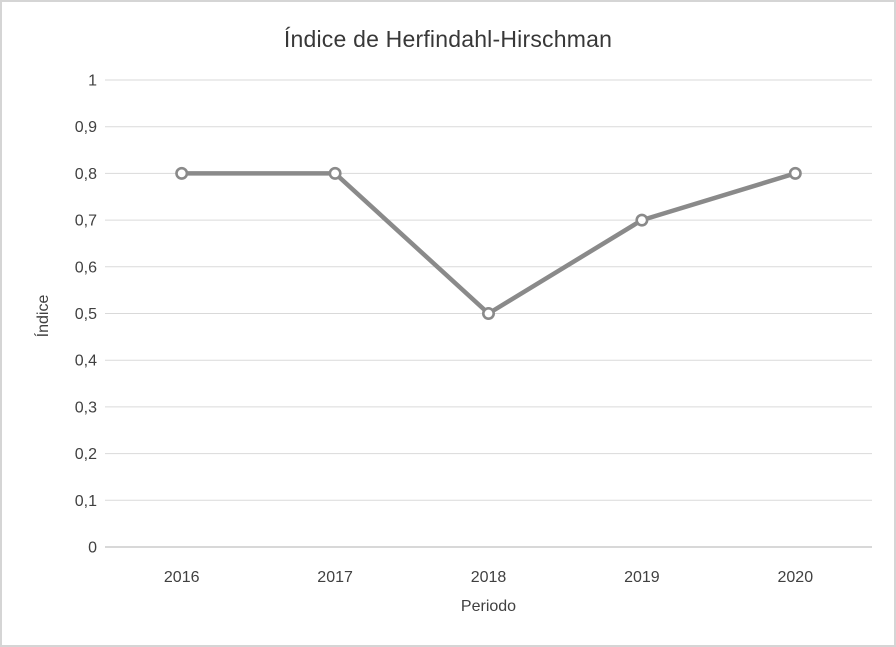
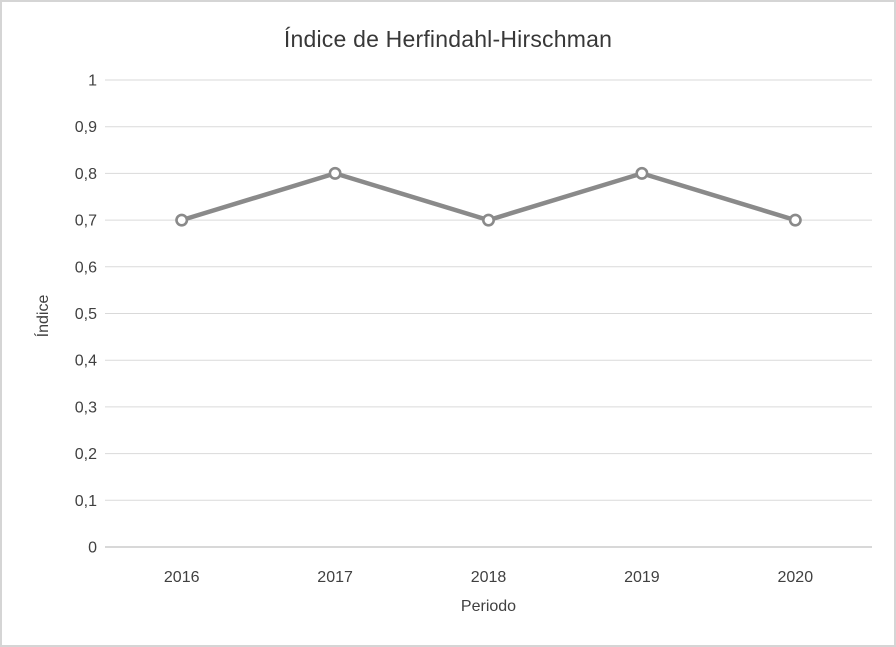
2016: 0,8 -> 0,7
2018: 0,5 -> 0,7
2019: 0,7 -> 0,8
2020: 0,8 -> 0,7
